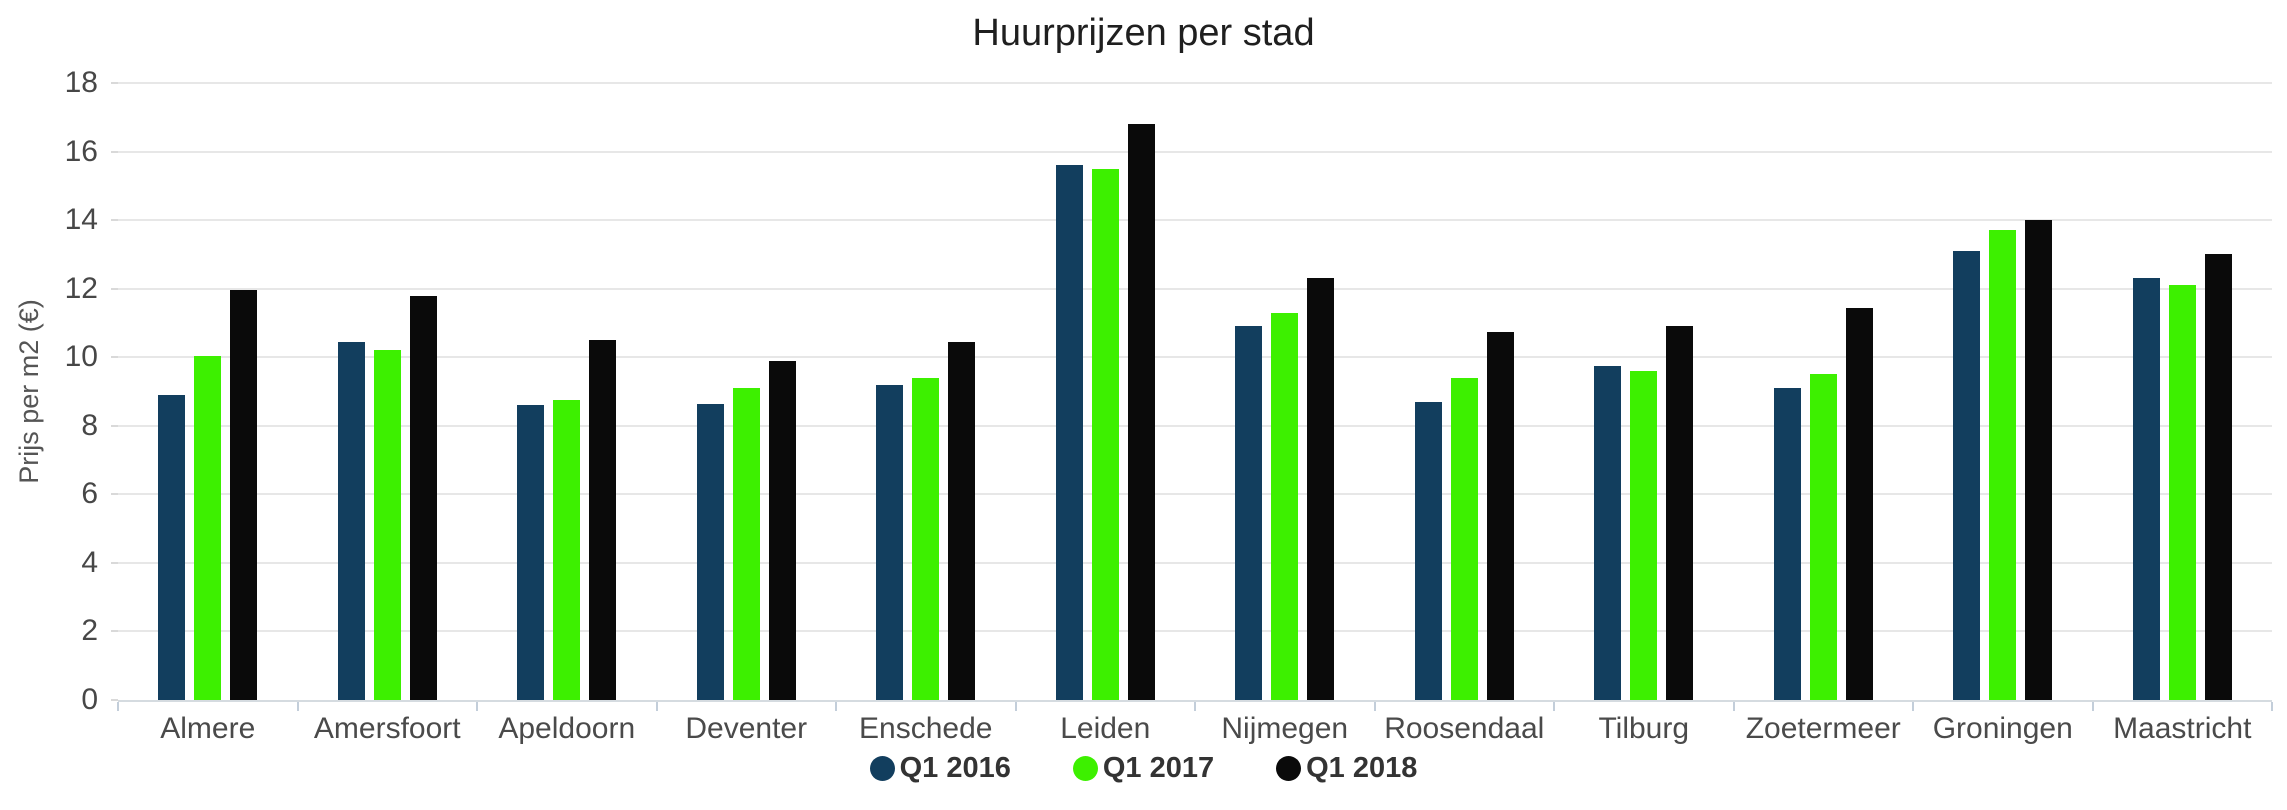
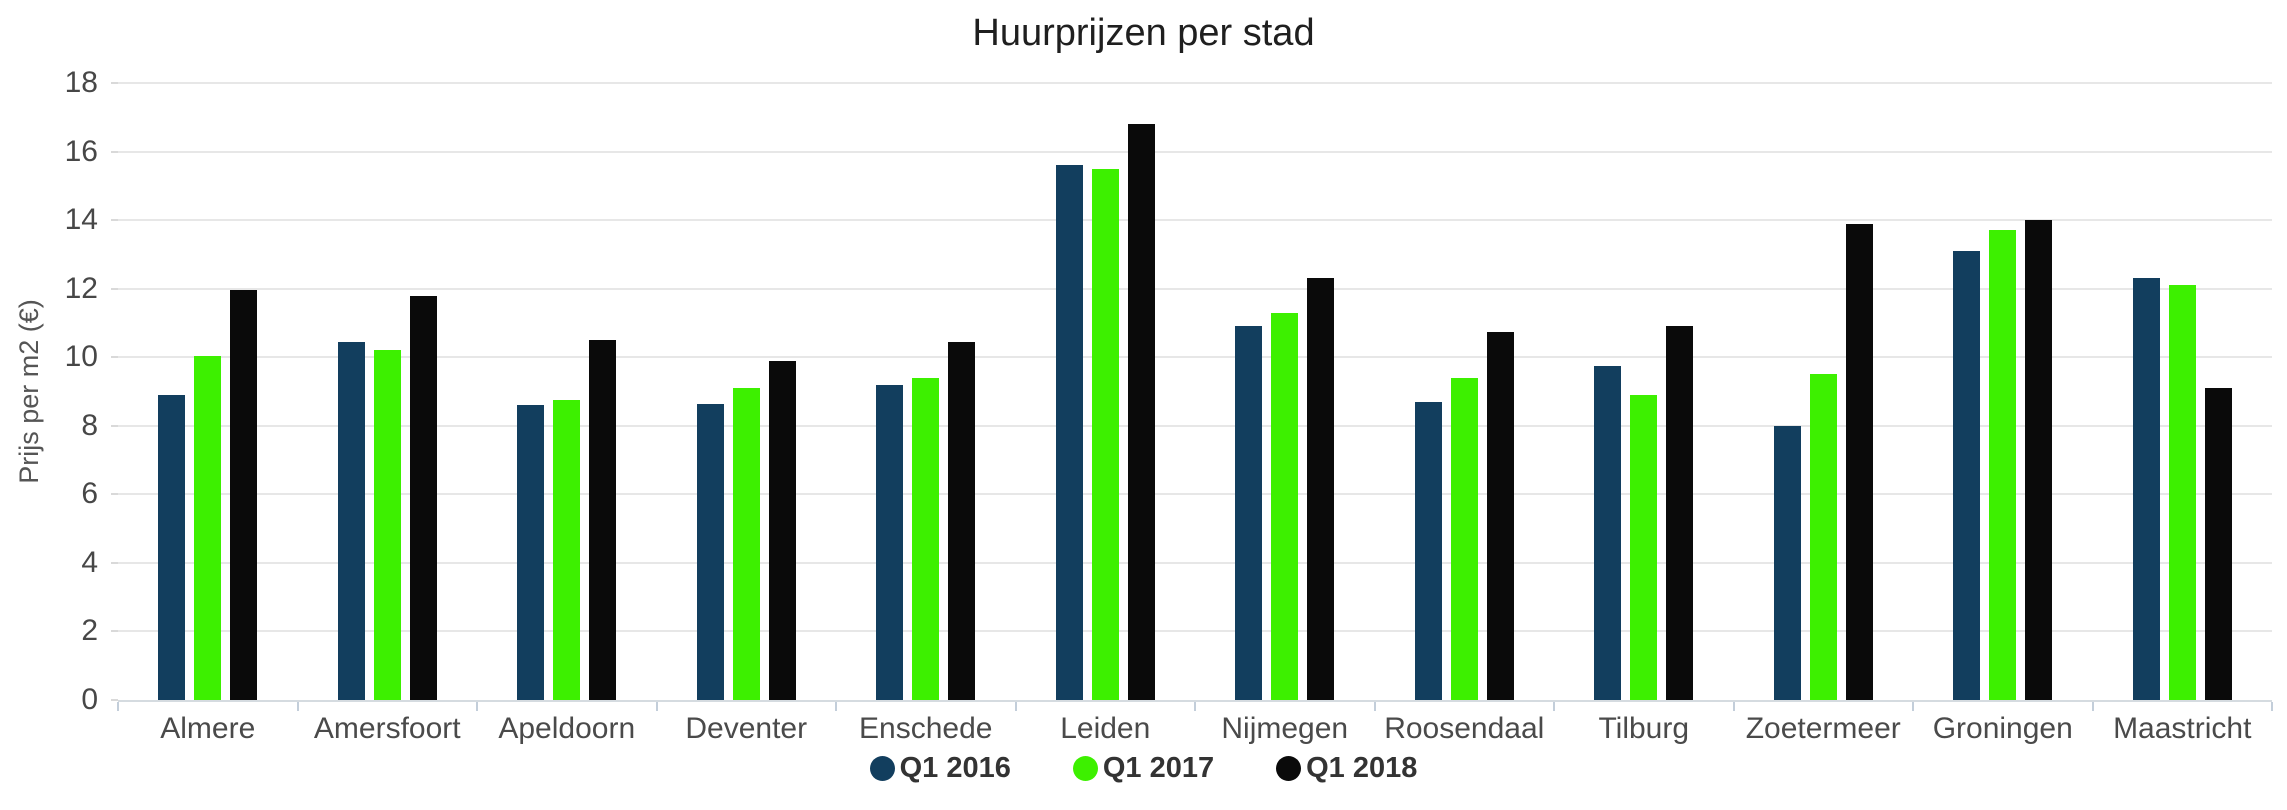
Q1 2017/Tilburg: 9.6 -> 8.9
Q1 2016/Zoetermeer: 9.1 -> 8.0
Q1 2018/Zoetermeer: 11.4 -> 13.9
Q1 2018/Maastricht: 13.0 -> 9.1
